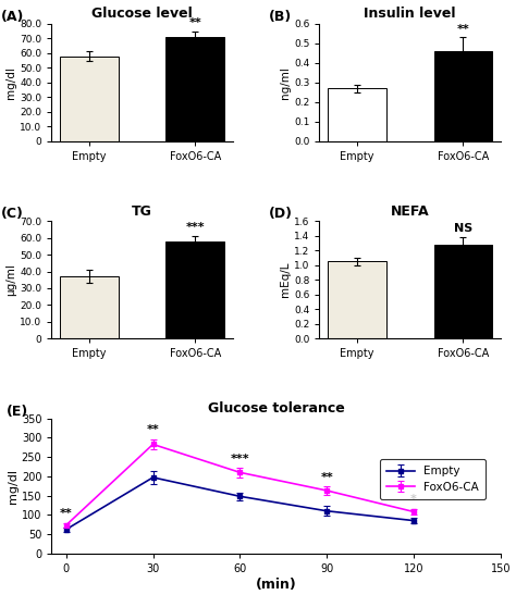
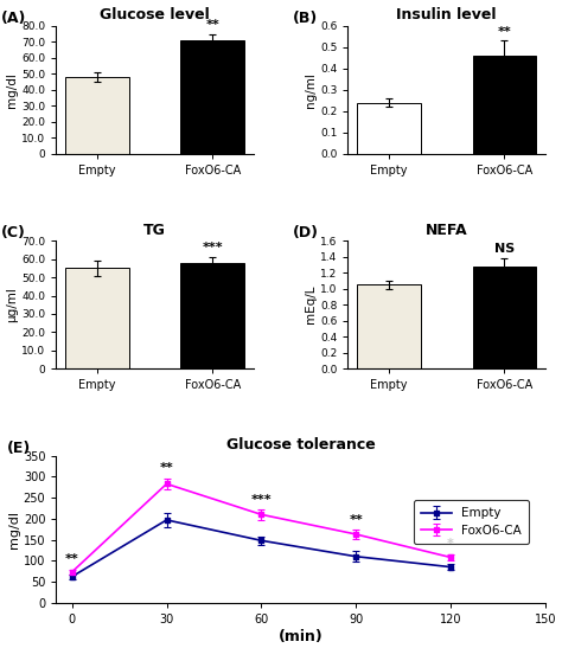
Glucose level/Empty: 58 -> 48
Insulin level/Empty: 0.27 -> 0.24
TG/Empty: 37 -> 55
